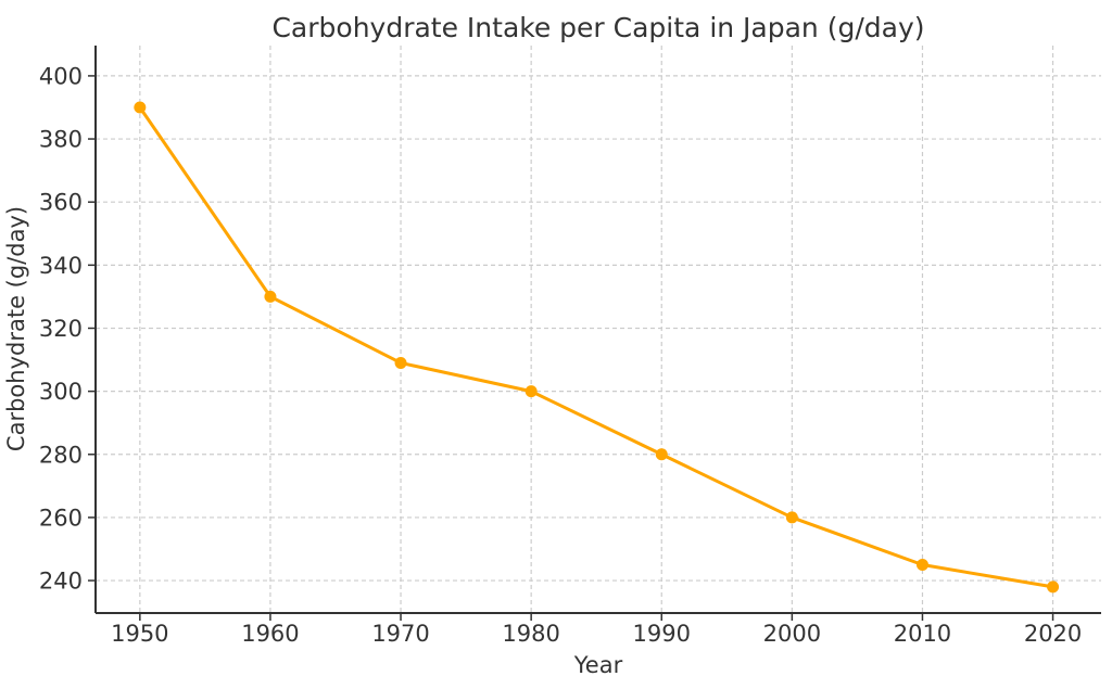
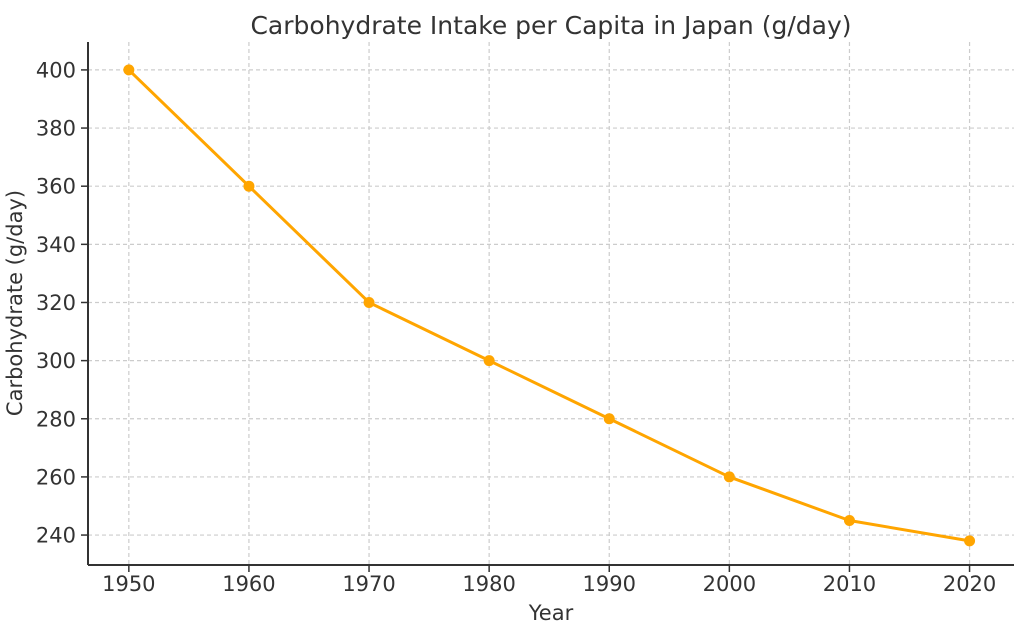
1950: 390 -> 400
1960: 330 -> 360
1970: 309 -> 320
